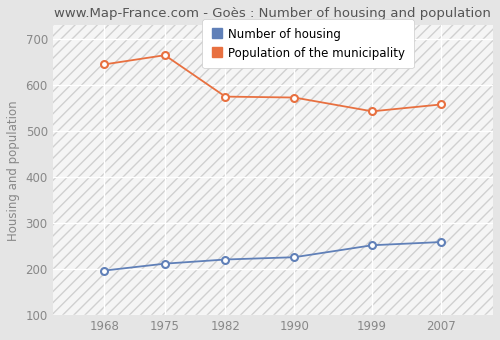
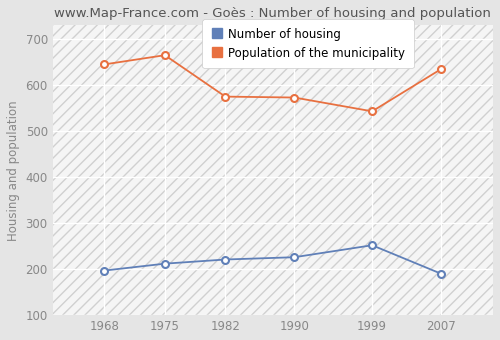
Number of housing/2007: 259 -> 190
Population of the municipality/2007: 558 -> 635
